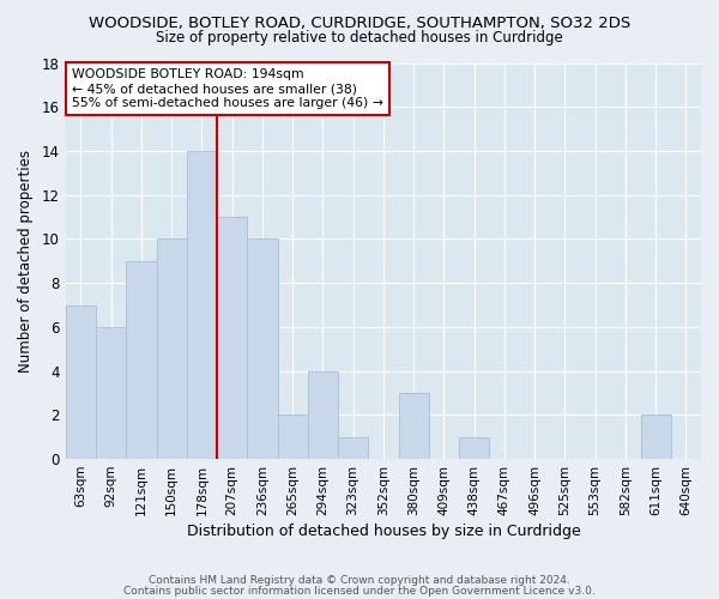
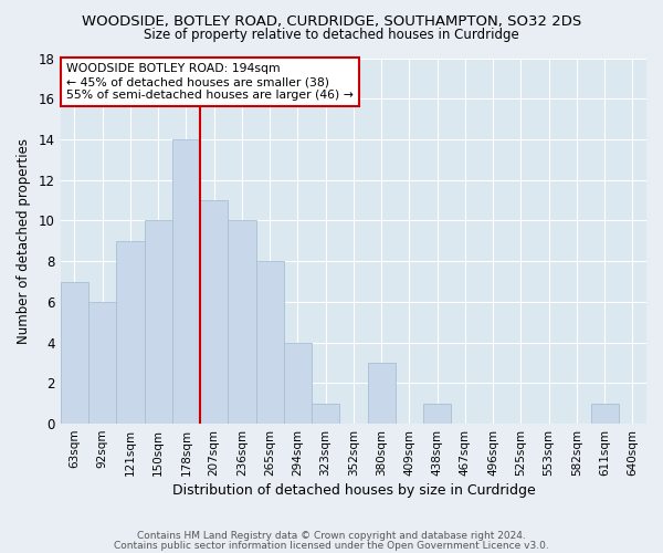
265sqm: 2 -> 8
611sqm: 2 -> 1
